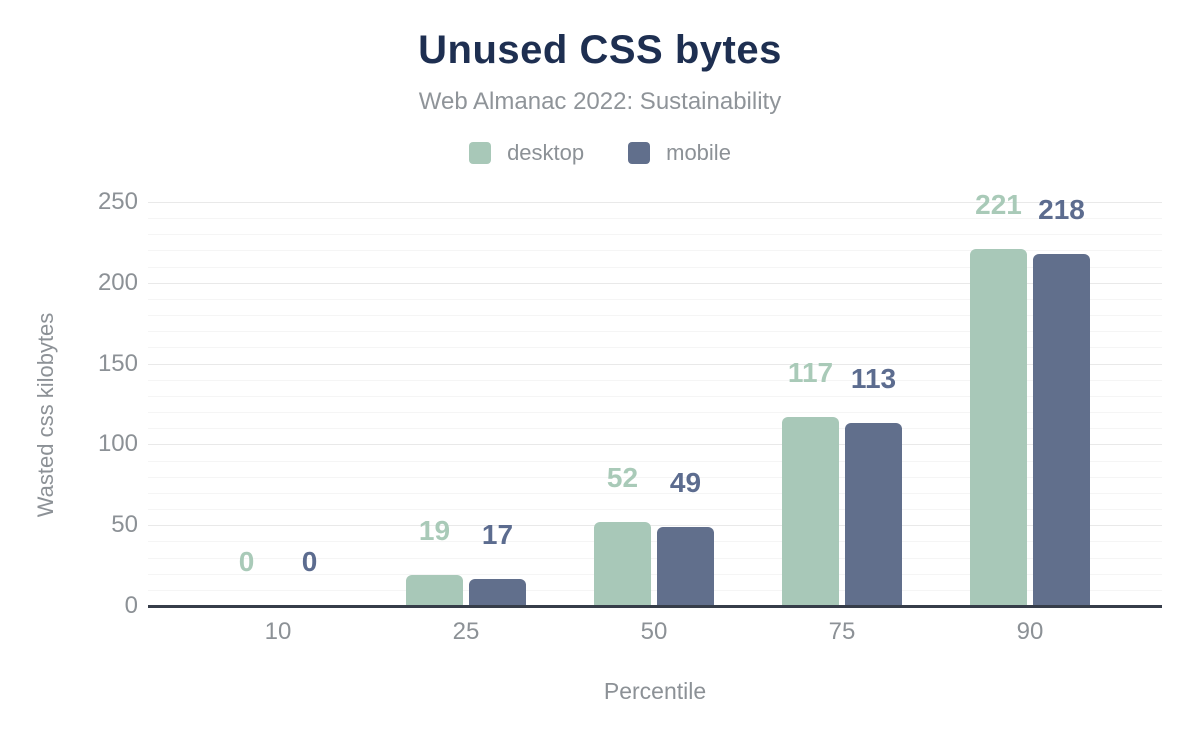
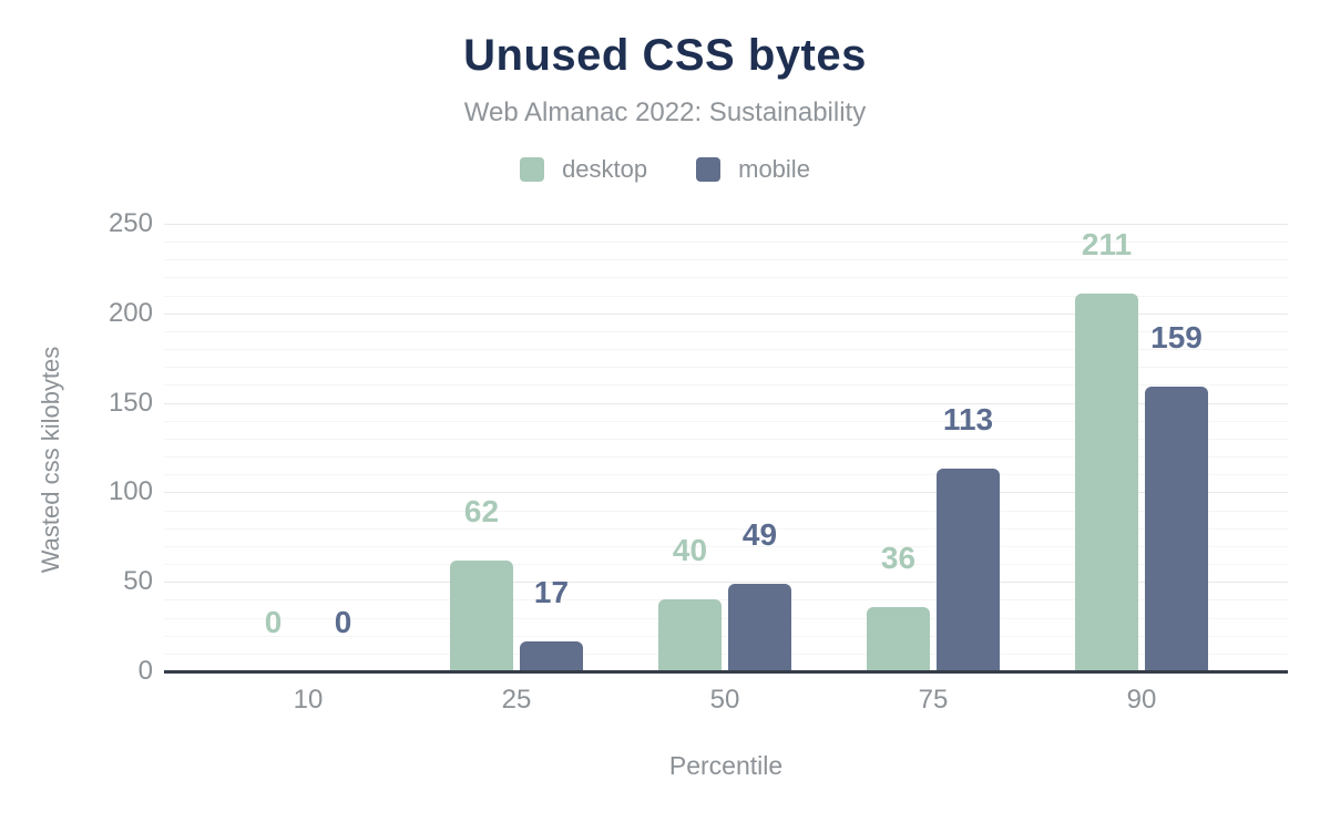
desktop/25: 19 -> 62
desktop/50: 52 -> 40
desktop/75: 117 -> 36
desktop/90: 221 -> 211
mobile/90: 218 -> 159
